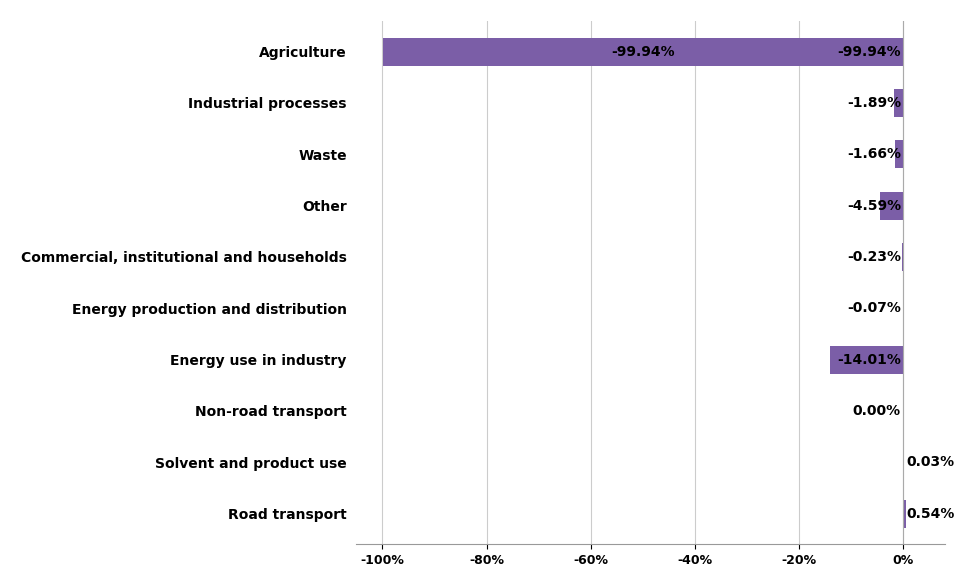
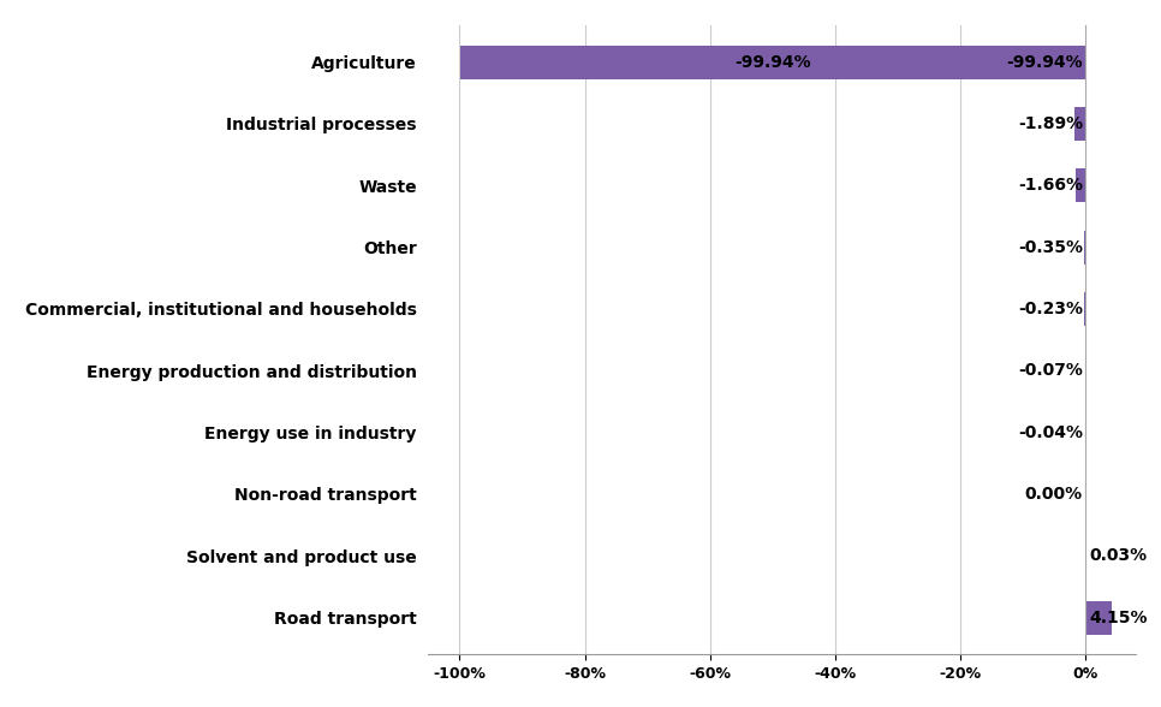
Other: -4.59% -> -0.35%
Energy use in industry: -14.01% -> -0.04%
Road transport: 0.54% -> 4.15%
